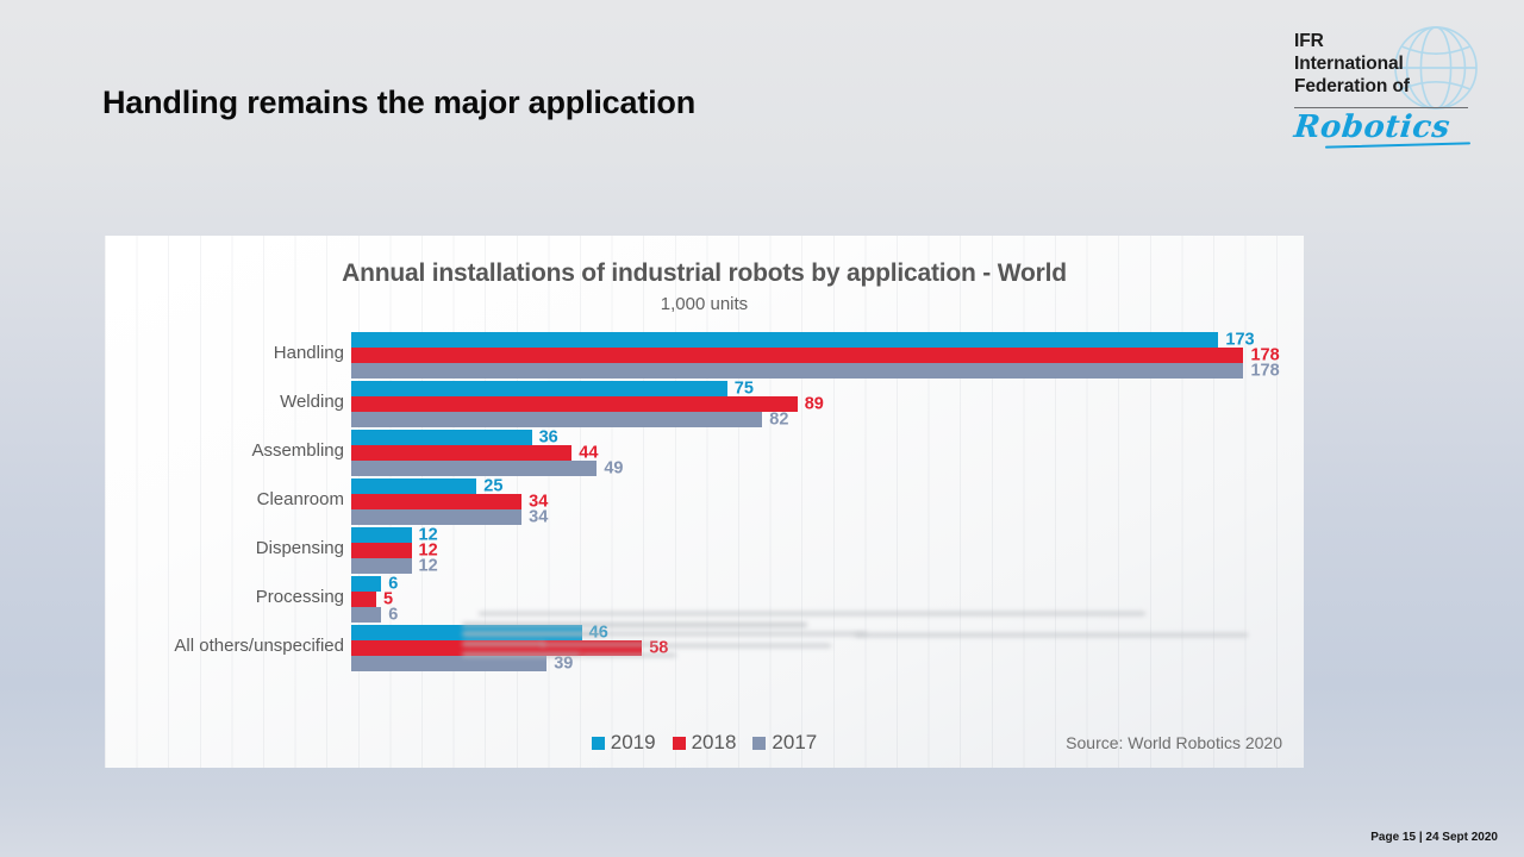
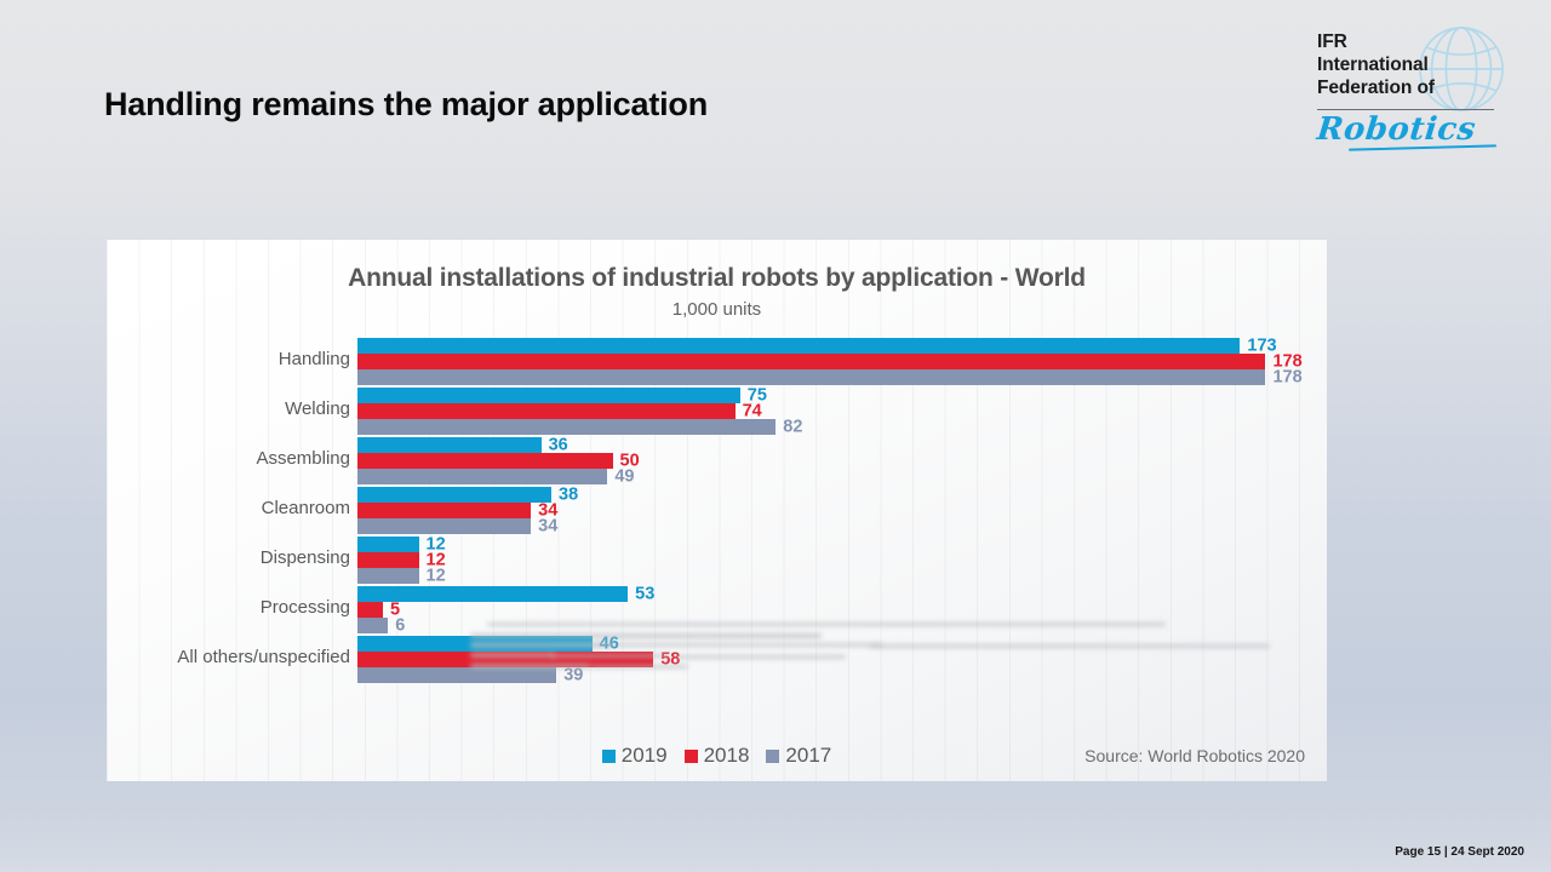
2018/Welding: 89 -> 74
2018/Assembling: 44 -> 50
2019/Cleanroom: 25 -> 38
2019/Processing: 6 -> 53
